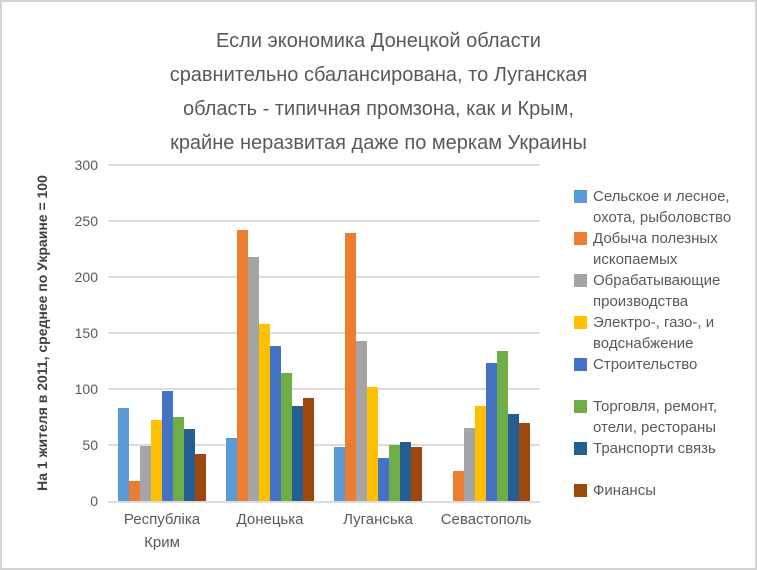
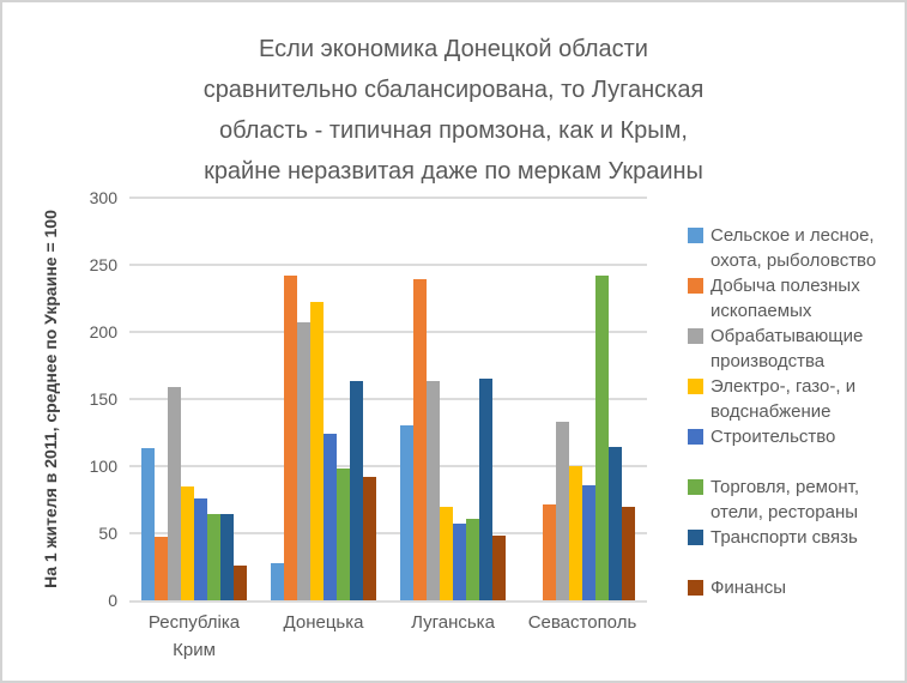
Сельское и лесное, охота, рыболовство/Республіка Крим: 83 -> 113
Добыча полезных ископаемых/Республіка Крим: 18 -> 47
Обрабатывающие производства/Республіка Крим: 49 -> 159
Электро-, газо-, и водснабжение/Республіка Крим: 72 -> 85
Строительство/Республіка Крим: 98 -> 76
Торговля, ремонт, отели, рестораны/Республіка Крим: 75 -> 64
Финансы/Республіка Крим: 42 -> 26
Сельское и лесное, охота, рыболовство/Донецька: 56 -> 28
Обрабатывающие производства/Донецька: 218 -> 207
Электро-, газо-, и водснабжение/Донецька: 158 -> 222
Строительство/Донецька: 138 -> 124
Торговля, ремонт, отели, рестораны/Донецька: 114 -> 98
Транспорти связь/Донецька: 85 -> 163
Сельское и лесное, охота, рыболовство/Луганська: 48 -> 130
Обрабатывающие производства/Луганська: 143 -> 163
Электро-, газо-, и водснабжение/Луганська: 102 -> 70
Строительство/Луганська: 38 -> 57
Торговля, ремонт, отели, рестораны/Луганська: 50 -> 61
Транспорти связь/Луганська: 53 -> 165
Добыча полезных ископаемых/Севастополь: 27 -> 71
Обрабатывающие производства/Севастополь: 65 -> 133
Электро-, газо-, и водснабжение/Севастополь: 85 -> 100
Строительство/Севастополь: 123 -> 86
Торговля, ремонт, отели, рестораны/Севастополь: 134 -> 242
Транспорти связь/Севастополь: 78 -> 114
